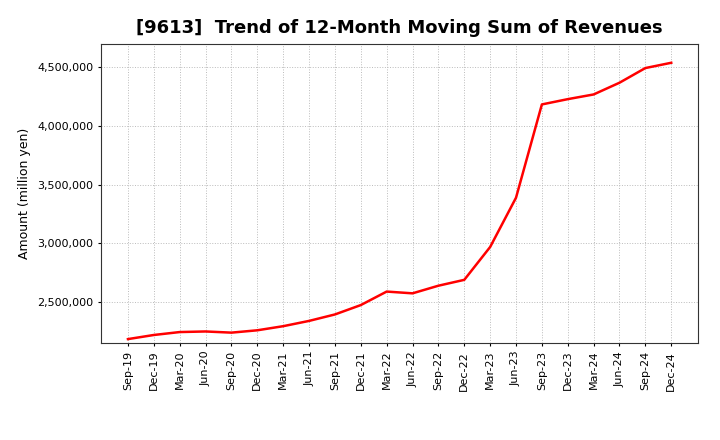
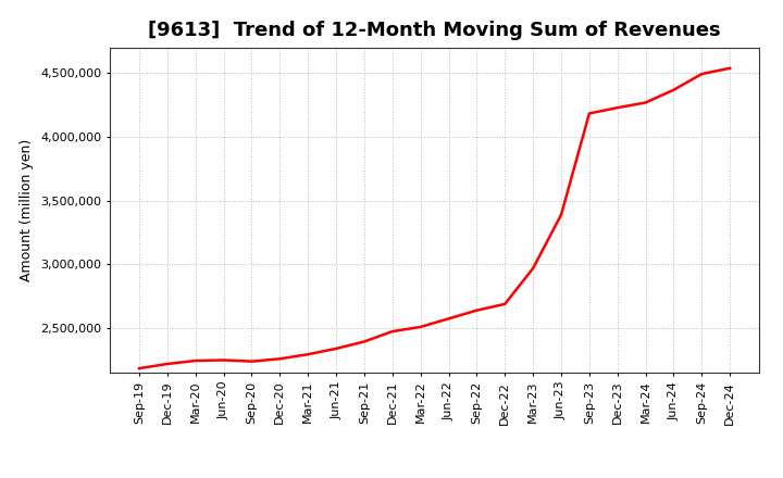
Mar-22: 2,590,000 -> 2,510,000
